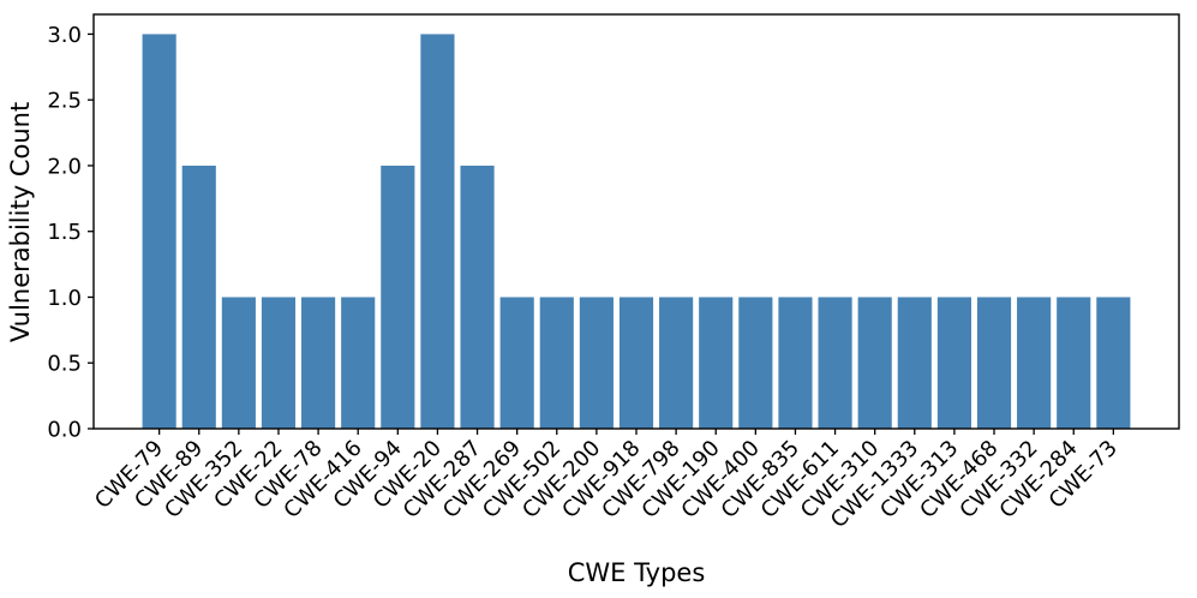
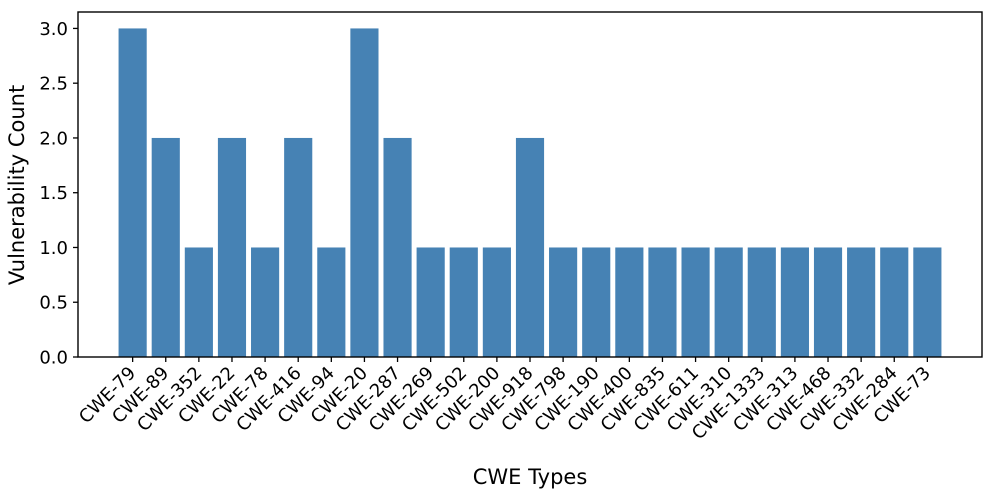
CWE-22: 1 -> 2
CWE-416: 1 -> 2
CWE-94: 2 -> 1
CWE-918: 1 -> 2
